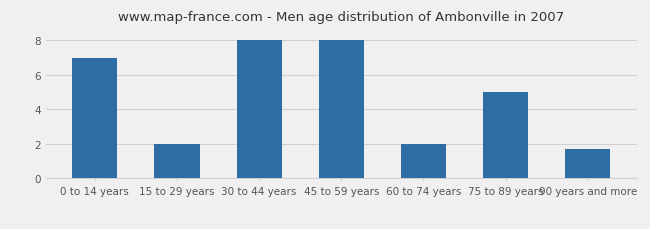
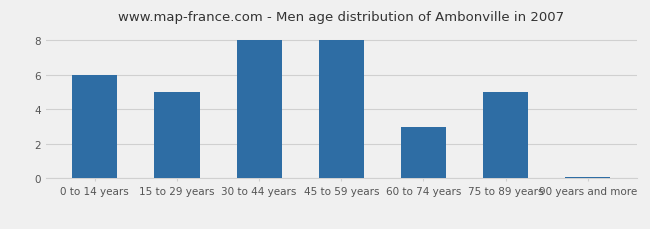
0 to 14 years: 7.0 -> 6.0
15 to 29 years: 2.0 -> 5.0
60 to 74 years: 2.0 -> 3.0
90 years and more: 1.7 -> 0.1
